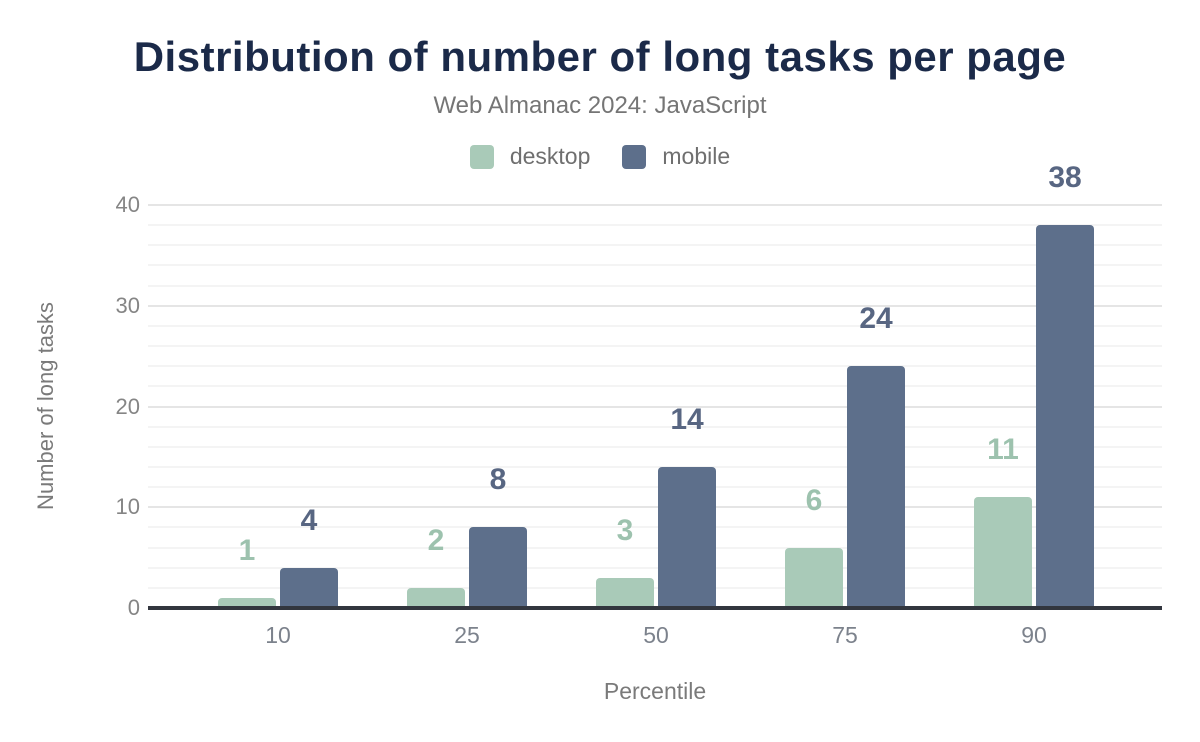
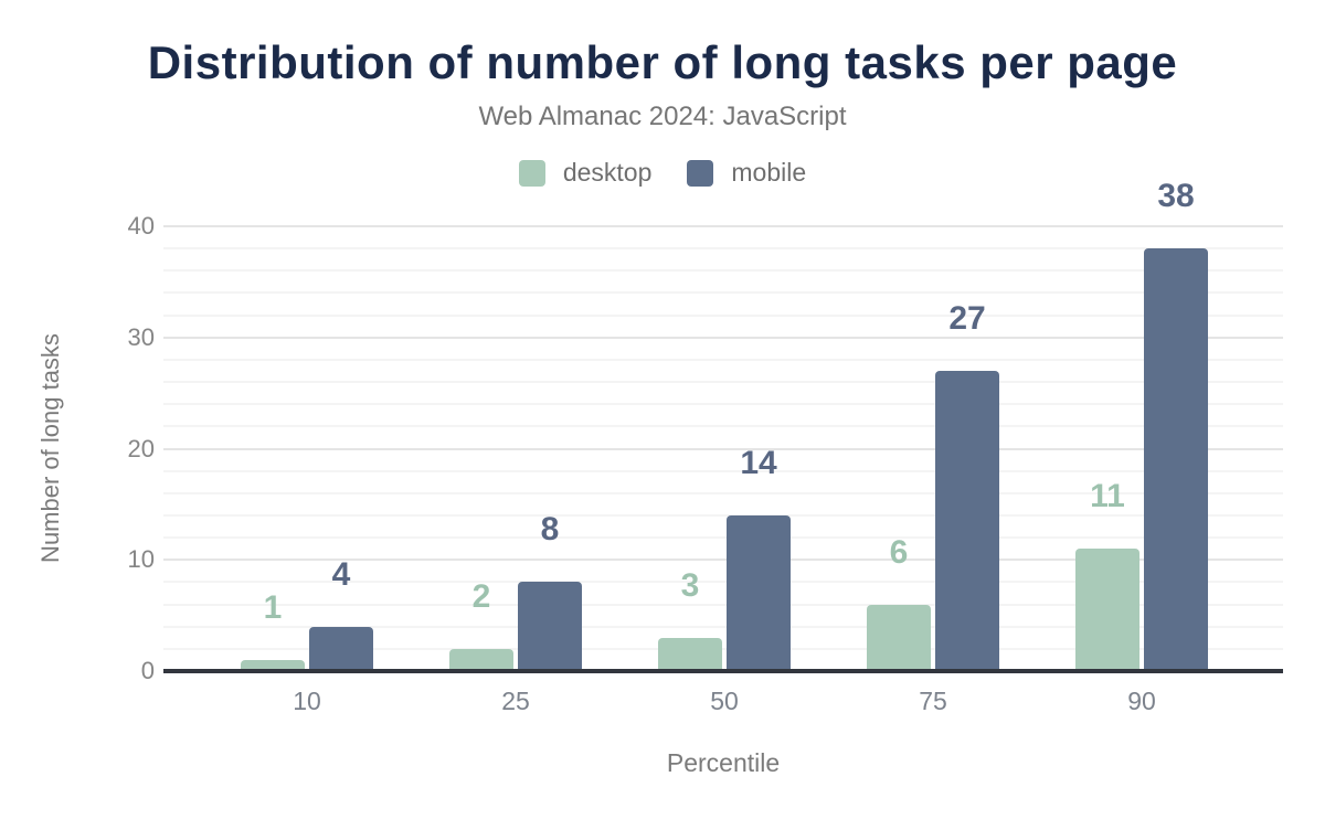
mobile/75: 24 -> 27
